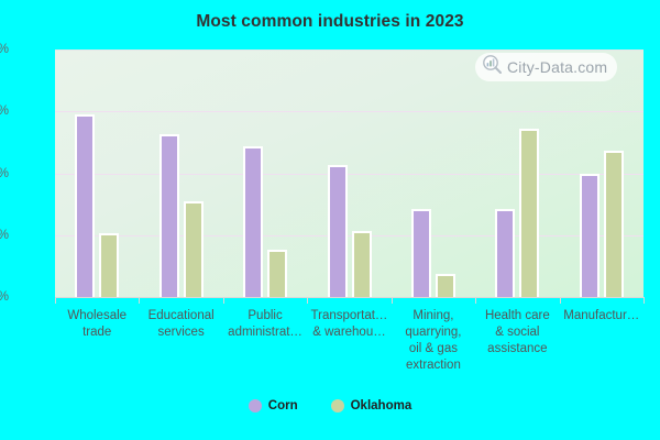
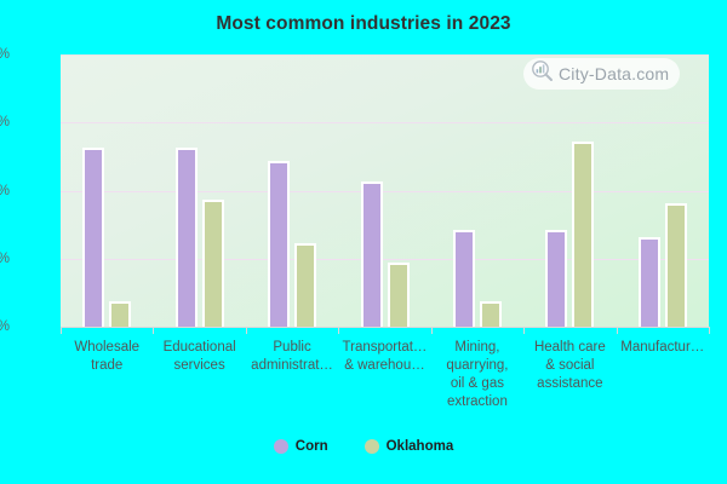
Corn/Wholesale trade: 14.8% -> 13.2%
Oklahoma/Wholesale trade: 5.2% -> 1.9%
Oklahoma/Educational services: 7.7% -> 9.3%
Oklahoma/Public administrat…: 3.8% -> 6.1%
Oklahoma/Transportat… & warehou…: 5.3% -> 4.7%
Corn/Manufactur…: 10.0% -> 6.6%
Oklahoma/Manufactur…: 11.8% -> 9.1%
